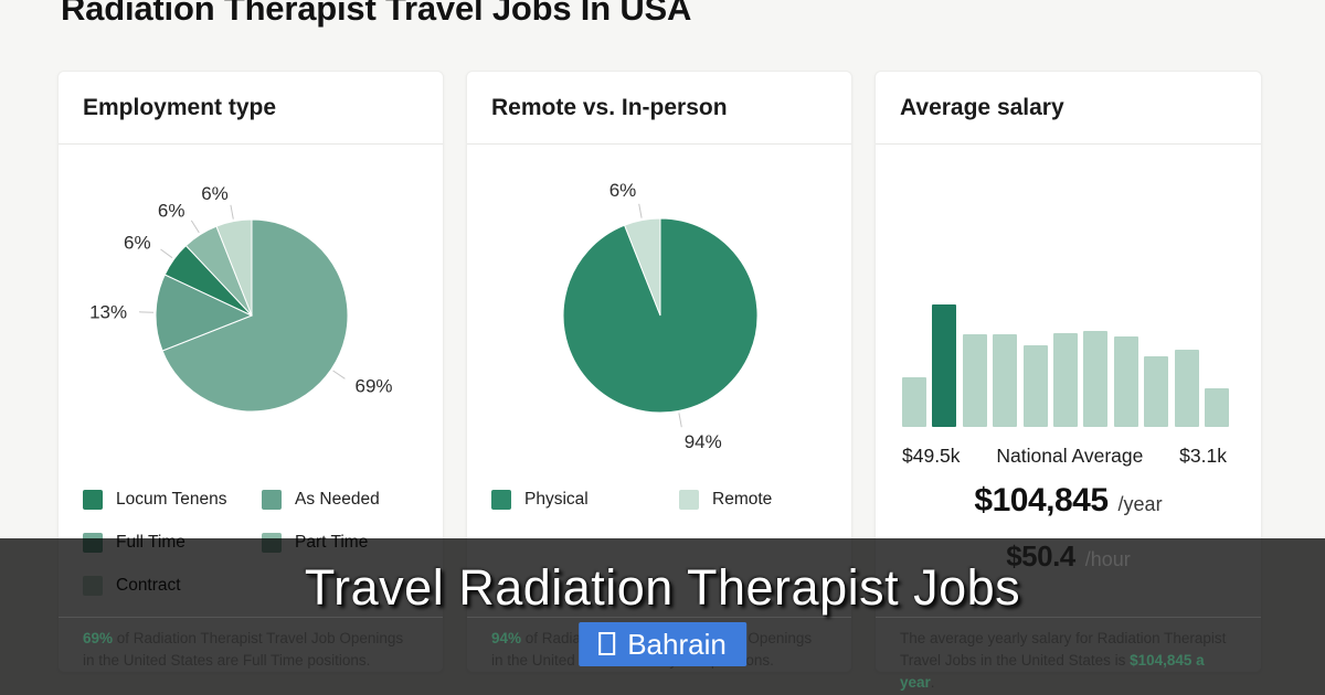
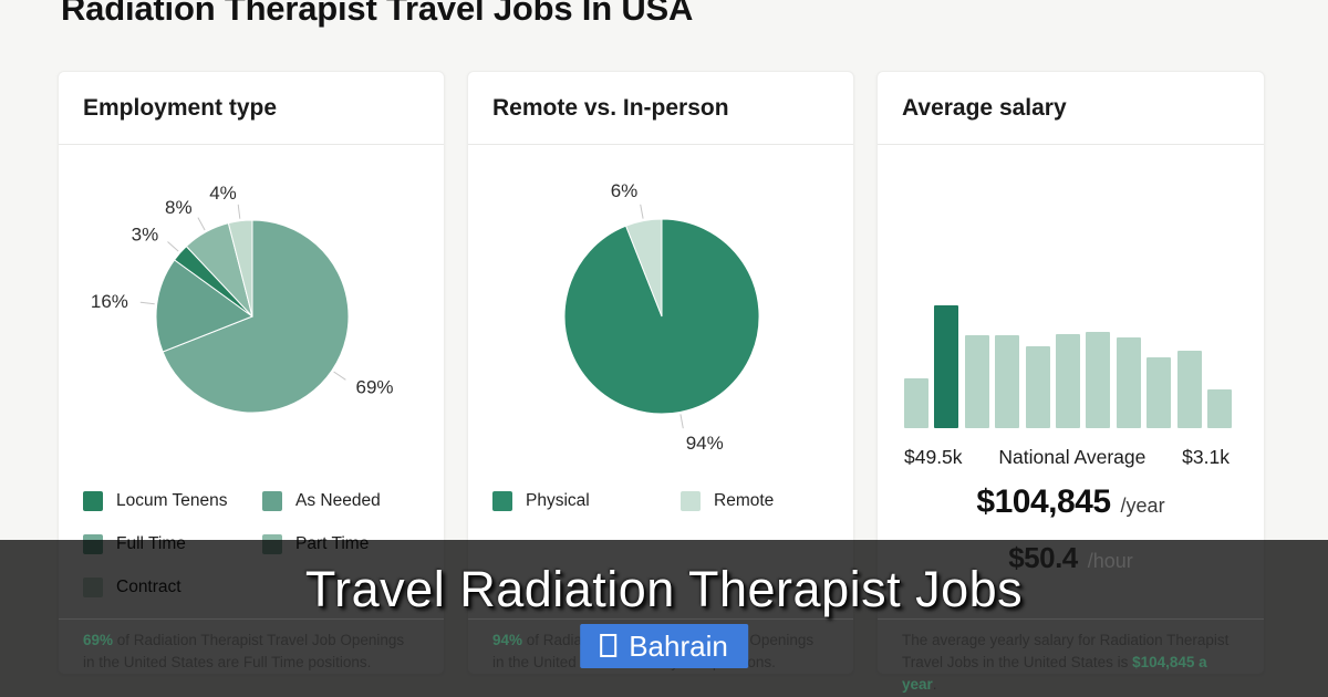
Employment type/As Needed: 13% -> 16%
Employment type/Locum Tenens: 6% -> 3%
Employment type/Part Time: 6% -> 8%
Employment type/Contract: 6% -> 4%
